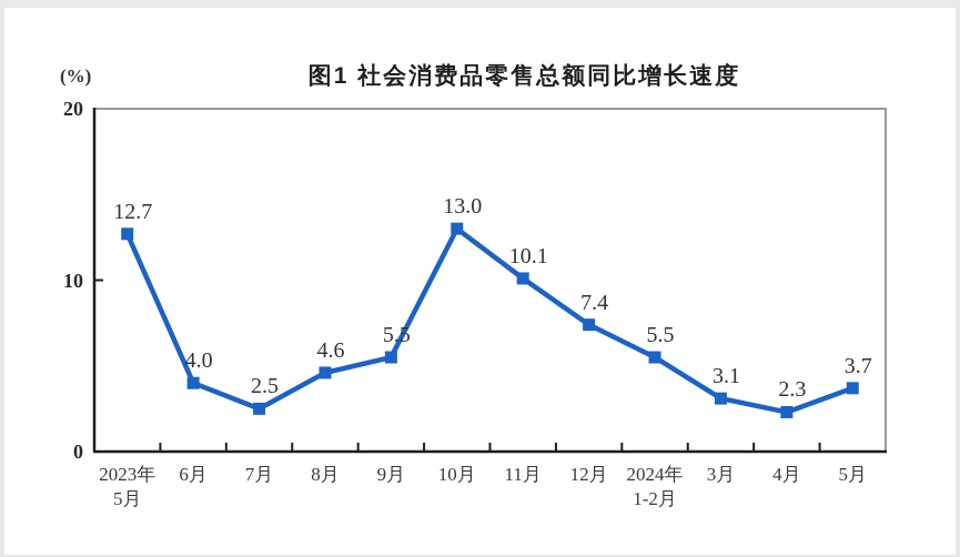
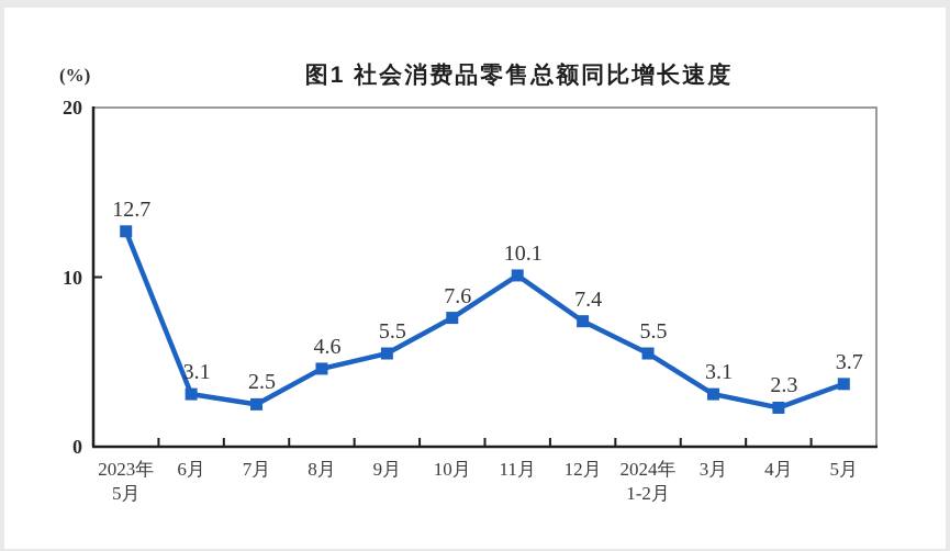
6月: 4.0 -> 3.1
10月: 13.0 -> 7.6
